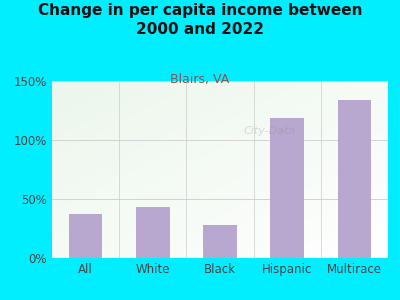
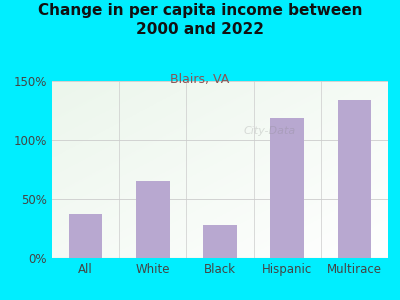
White: 43% -> 65%
